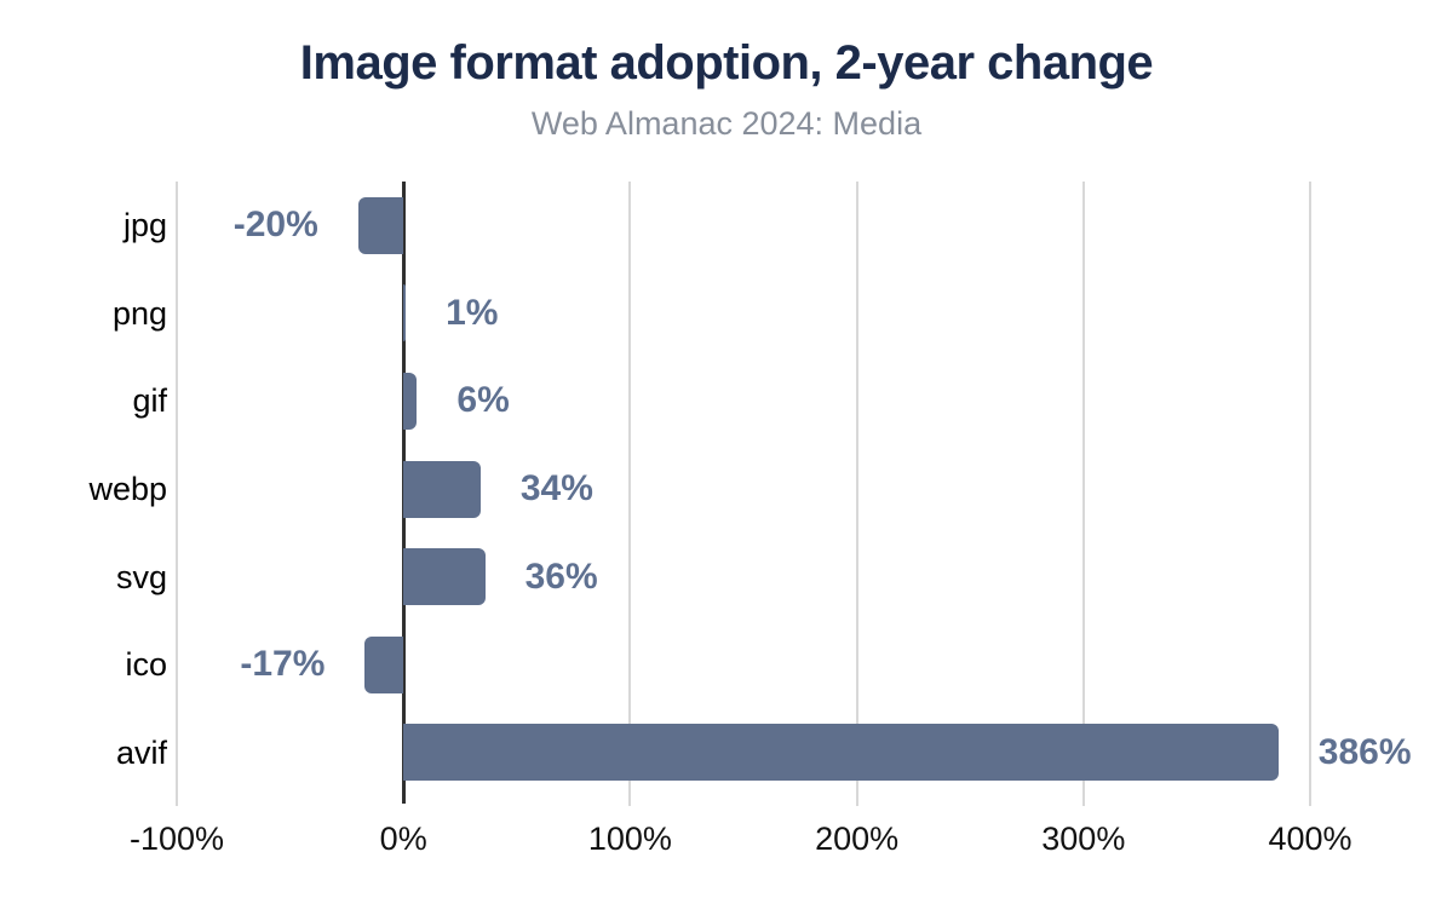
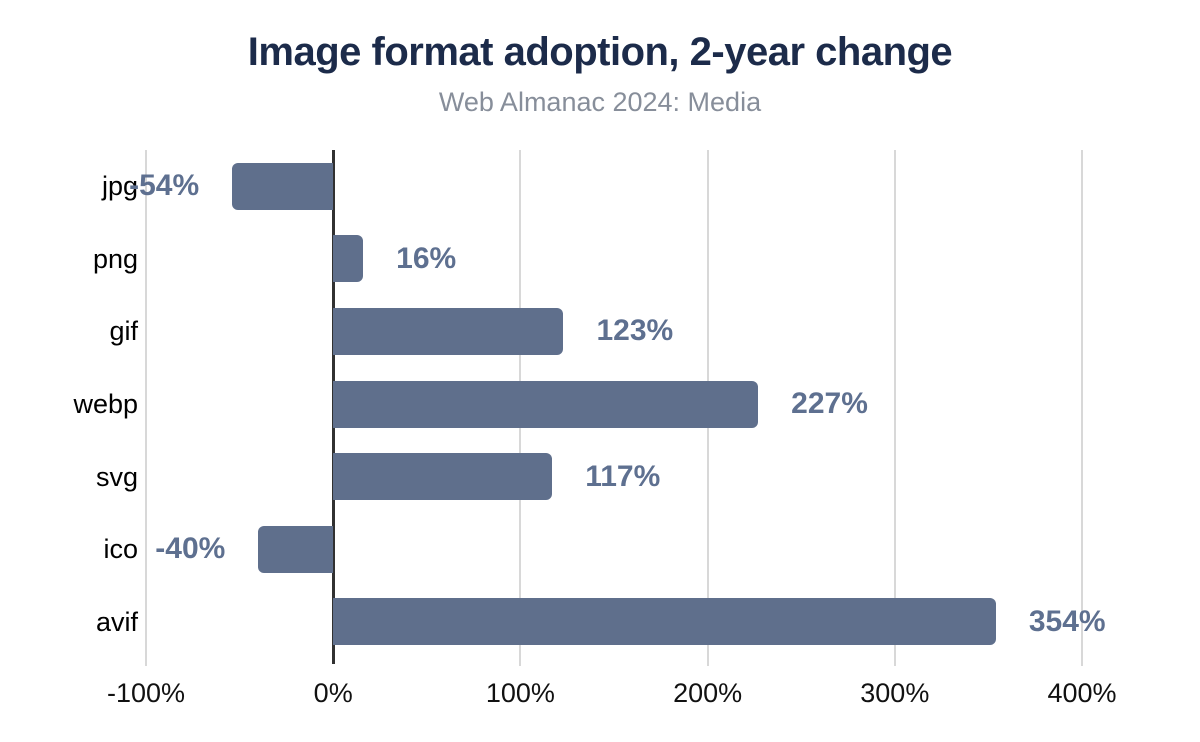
jpg: -20% -> -54%
png: 1% -> 16%
gif: 6% -> 123%
webp: 34% -> 227%
svg: 36% -> 117%
ico: -17% -> -40%
avif: 386% -> 354%
